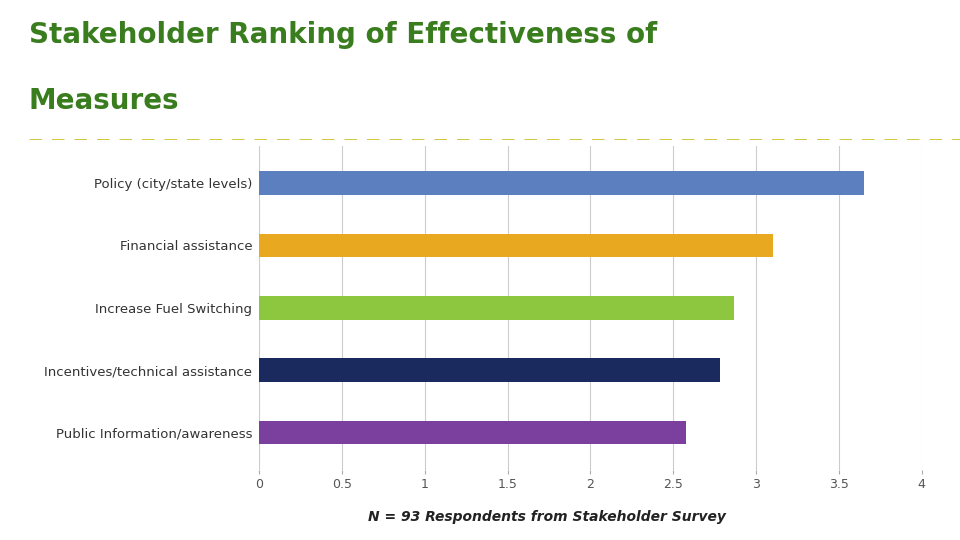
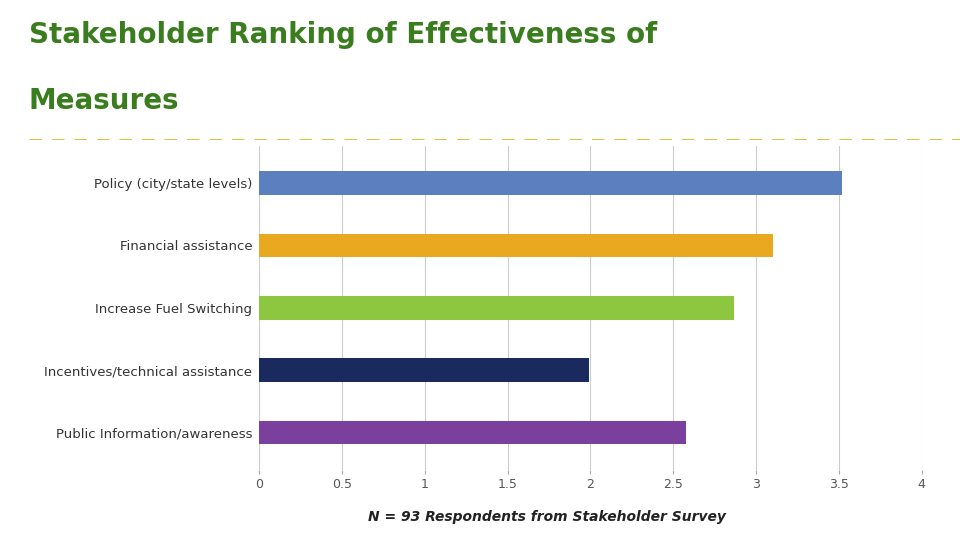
Policy (city/state levels): 3.65 -> 3.52
Incentives/technical assistance: 2.78 -> 1.99
